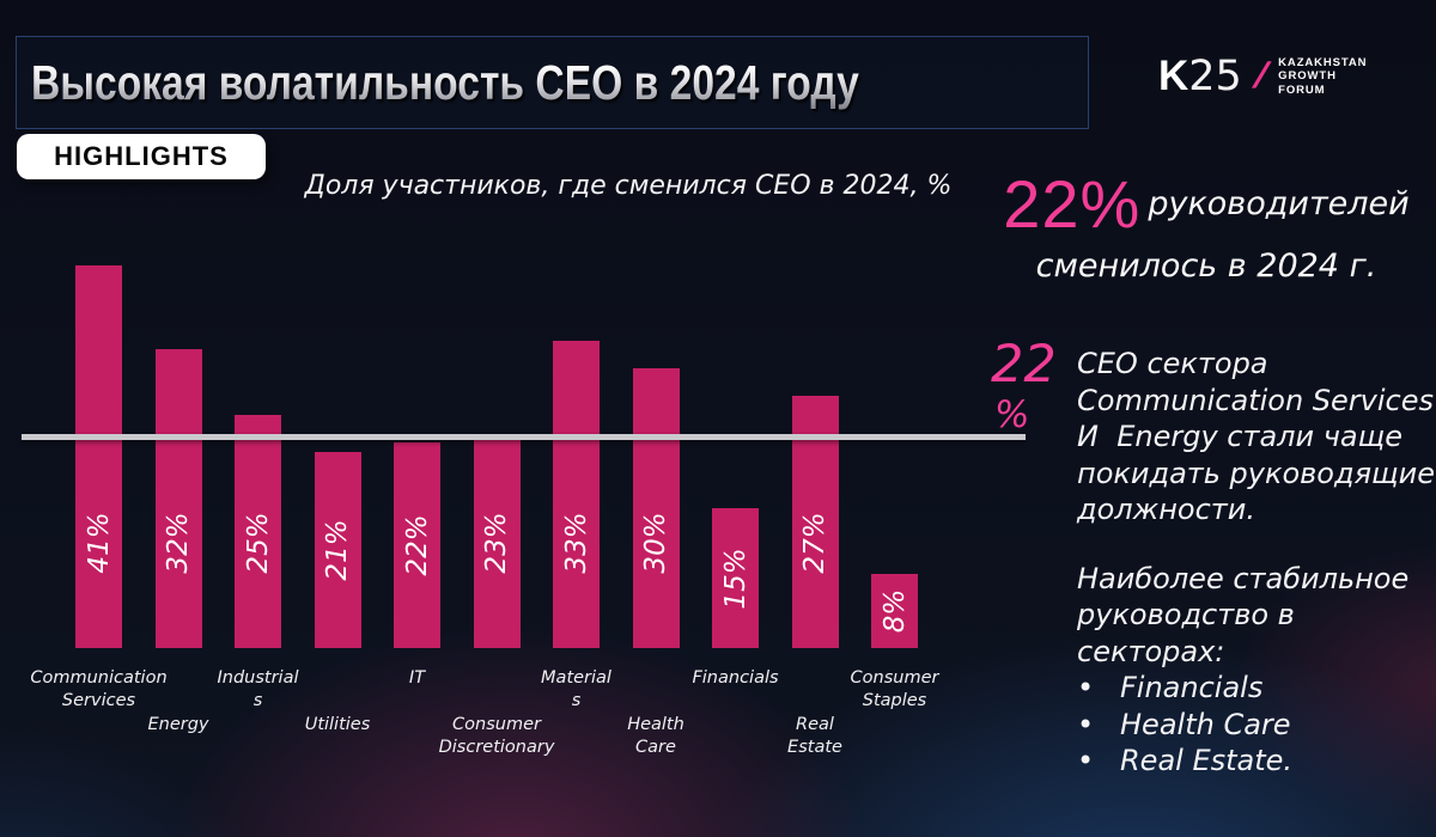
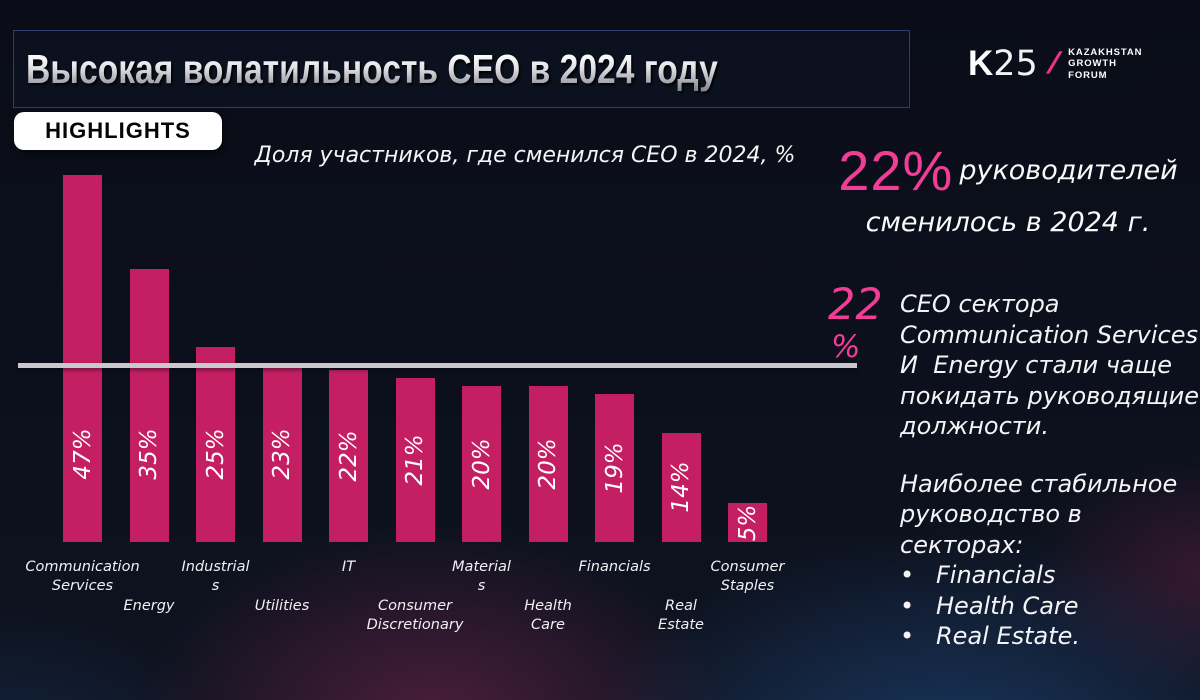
Communication Services: 41% -> 47%
Energy: 32% -> 35%
Utilities: 21% -> 23%
Consumer Discretionary: 23% -> 21%
Materials: 33% -> 20%
Health Care: 30% -> 20%
Financials: 15% -> 19%
Real Estate: 27% -> 14%
Consumer Staples: 8% -> 5%
